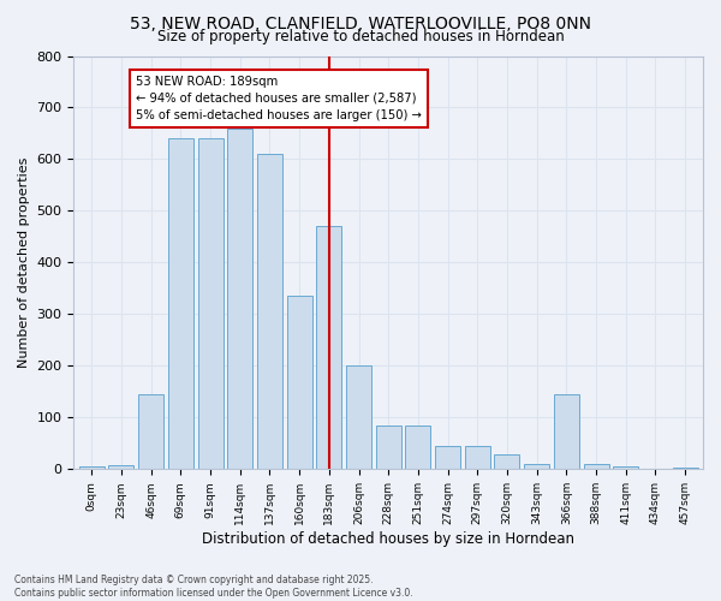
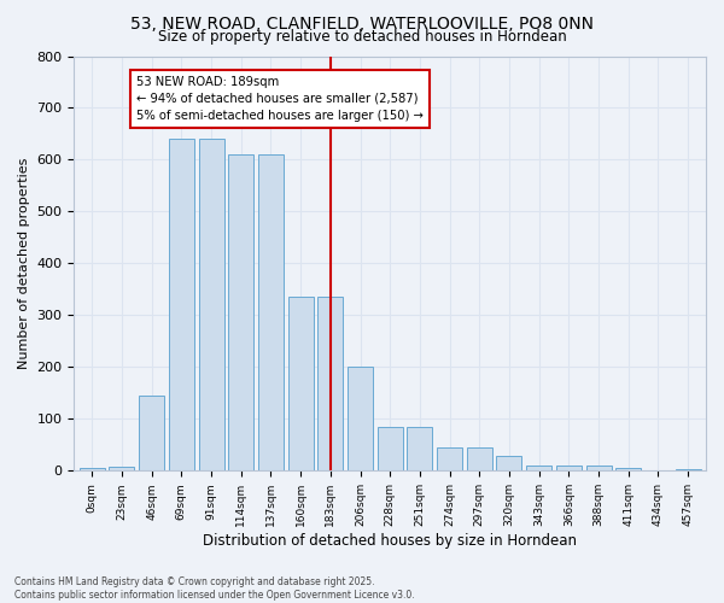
114sqm: 660 -> 610
183sqm: 470 -> 335
366sqm: 145 -> 10
